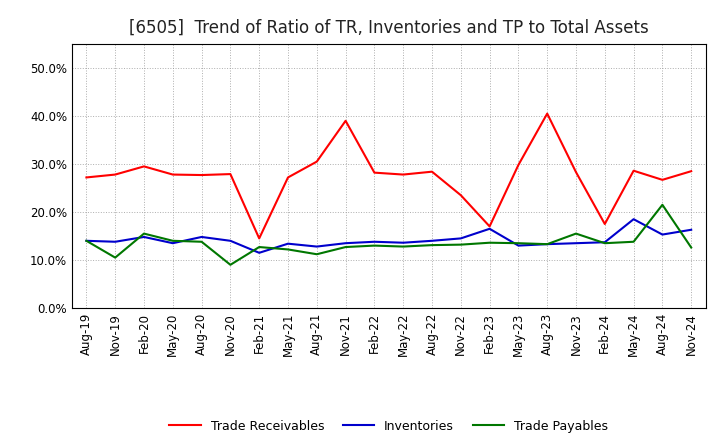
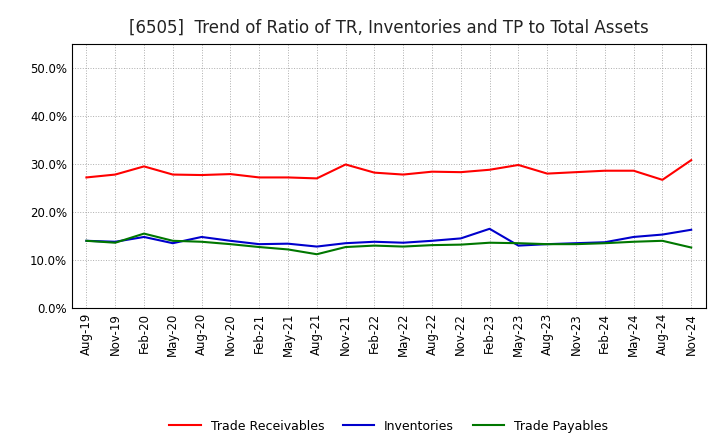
Trade Payables/Nov-19: 10.5% -> 13.6%
Trade Payables/Nov-20: 9.0% -> 13.3%
Trade Receivables/Feb-21: 14.5% -> 27.2%
Inventories/Feb-21: 11.5% -> 13.3%
Trade Receivables/Aug-21: 30.5% -> 27.0%
Trade Receivables/Nov-21: 39.0% -> 29.9%
Trade Receivables/Nov-22: 23.5% -> 28.3%
Trade Receivables/Feb-23: 17.0% -> 28.8%
Trade Receivables/Aug-23: 40.5% -> 28.0%
Trade Payables/Nov-23: 15.5% -> 13.3%
Trade Receivables/Feb-24: 17.5% -> 28.6%
Inventories/May-24: 18.5% -> 14.8%
Trade Payables/Aug-24: 21.5% -> 14.0%
Trade Receivables/Nov-24: 28.5% -> 30.8%
